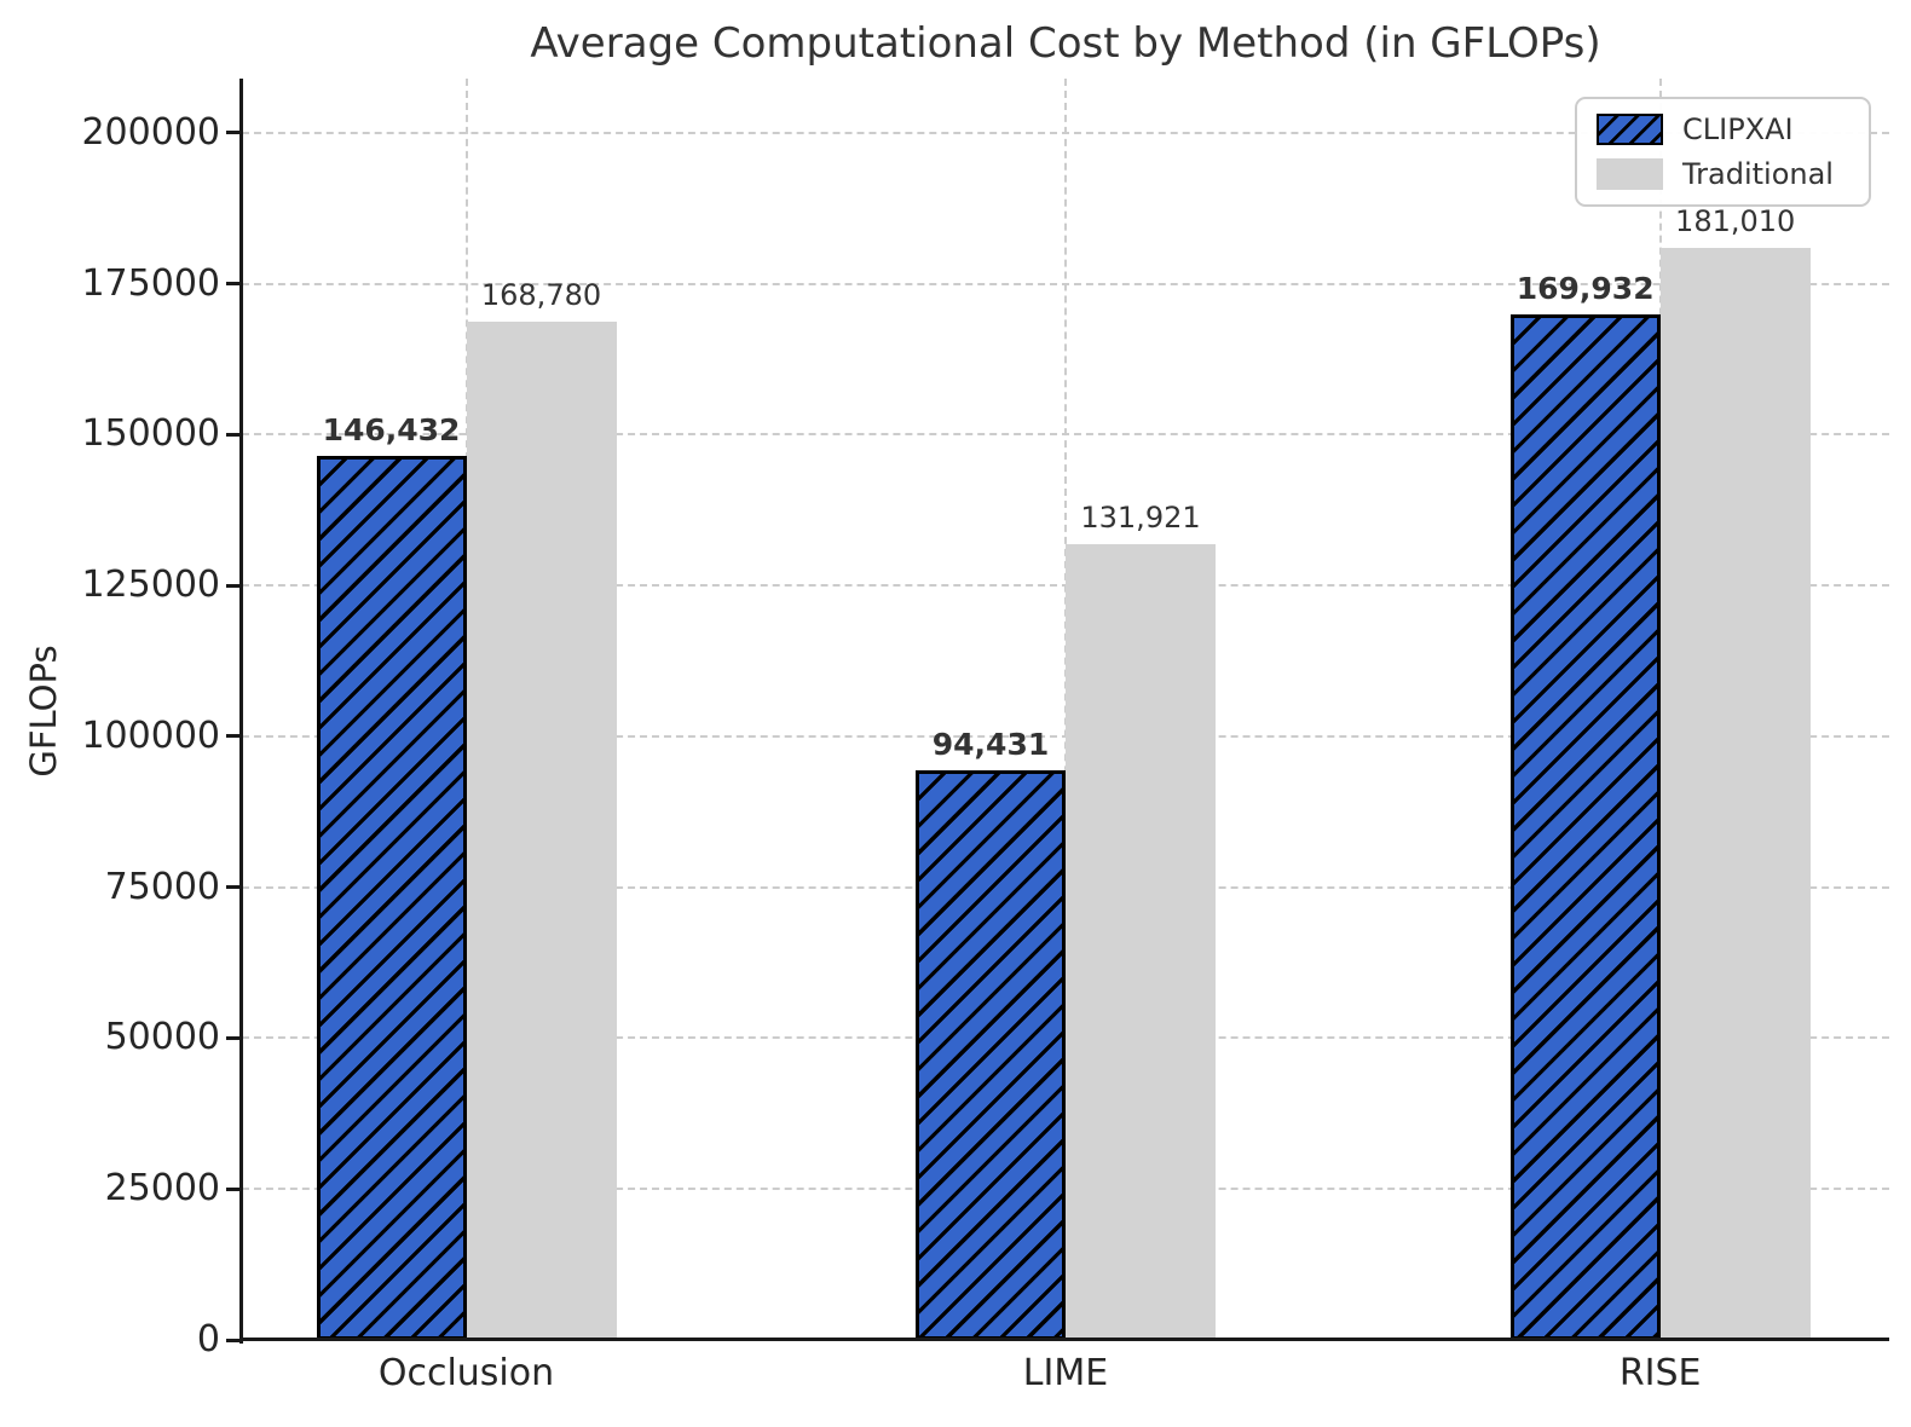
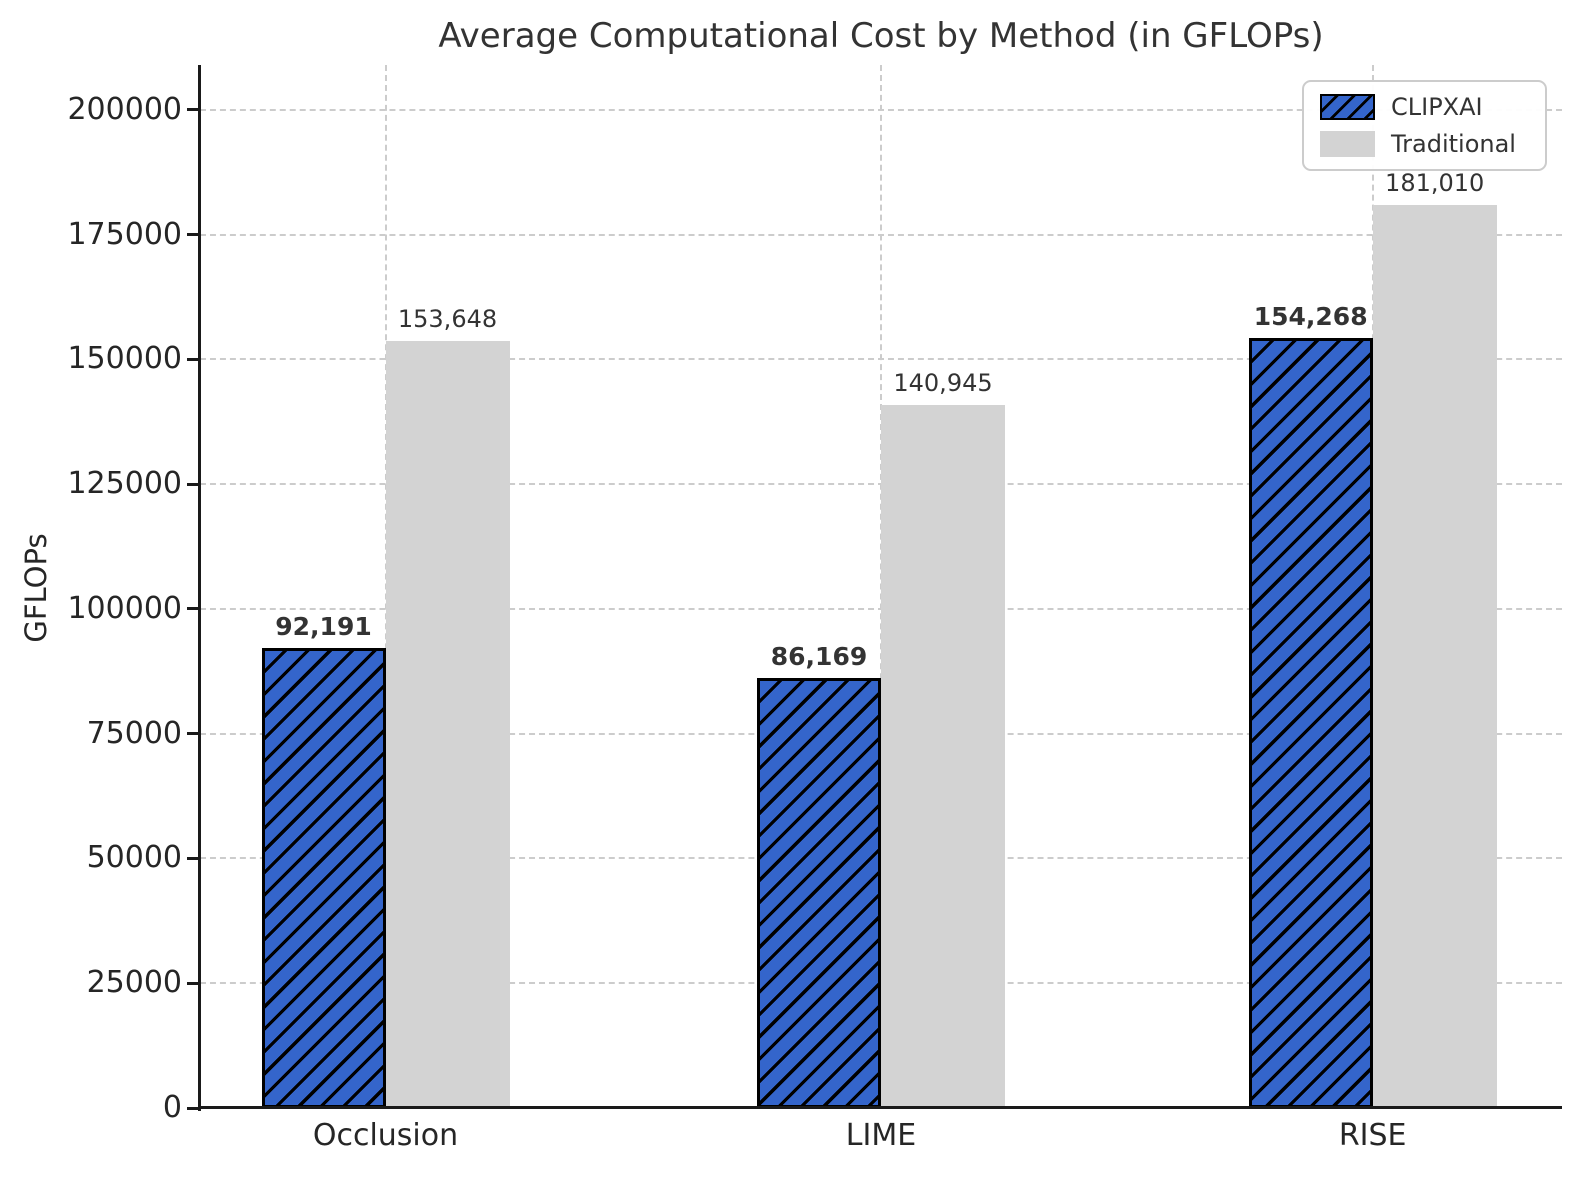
CLIPXAI/Occlusion: 146,432 -> 92,191
Traditional/Occlusion: 168,780 -> 153,648
CLIPXAI/LIME: 94,431 -> 86,169
Traditional/LIME: 131,921 -> 140,945
CLIPXAI/RISE: 169,932 -> 154,268
